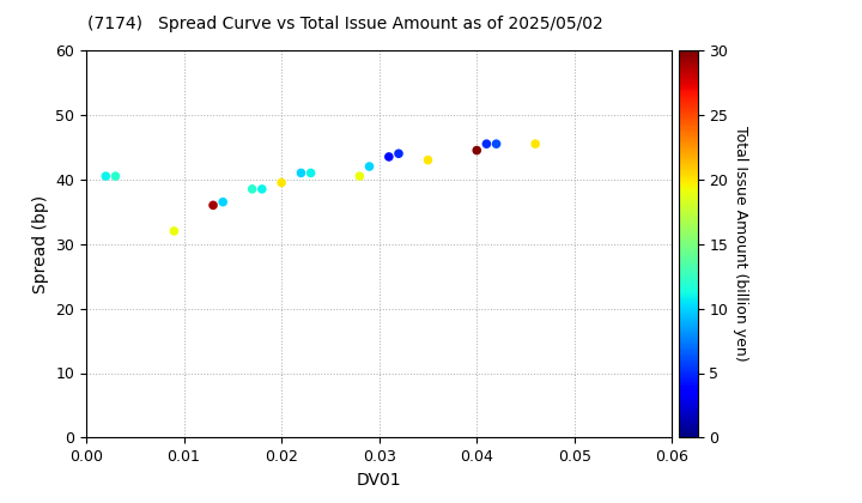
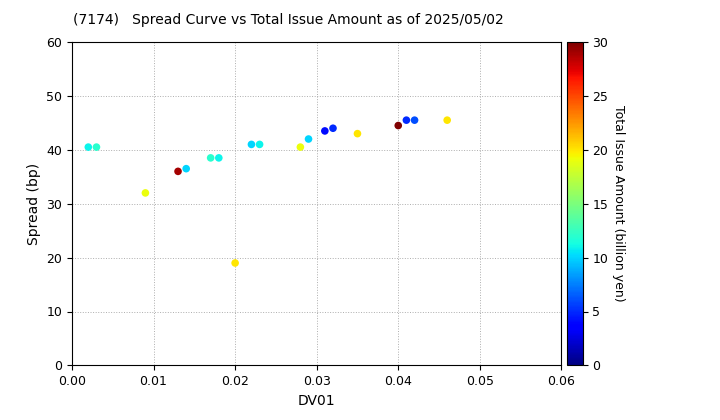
0.02: 39.5 -> 19.0
